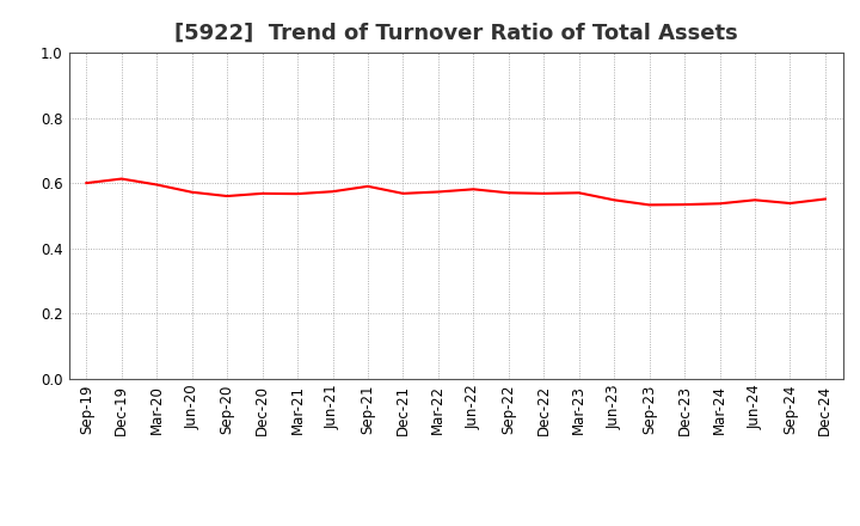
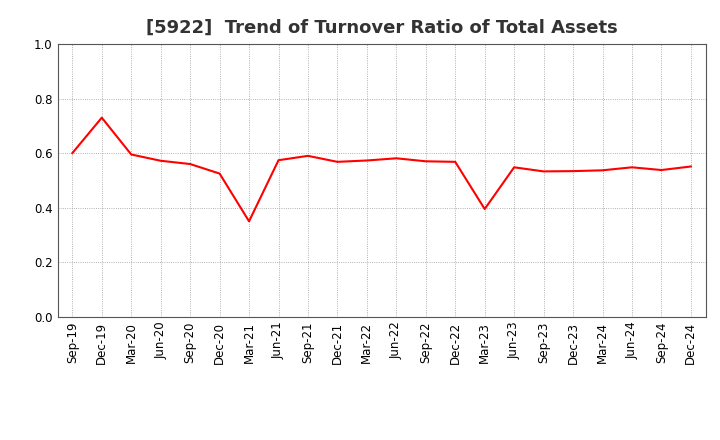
Dec-19: 0.613 -> 0.730
Dec-20: 0.568 -> 0.525
Mar-21: 0.567 -> 0.350
Mar-23: 0.570 -> 0.395
